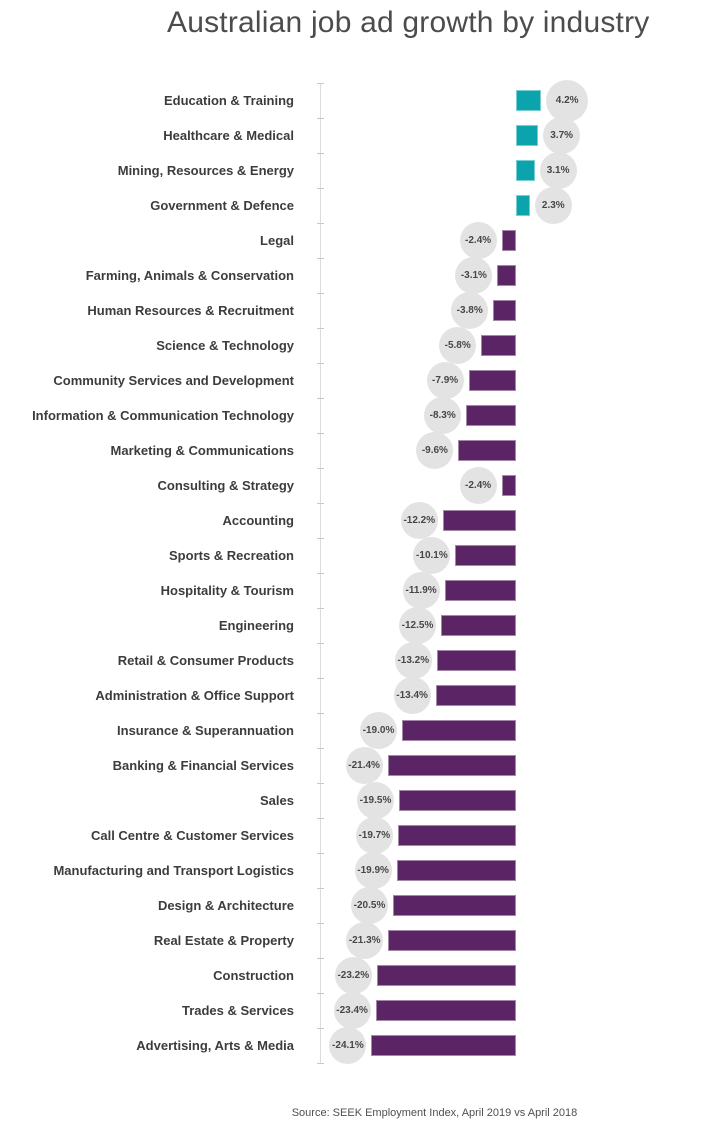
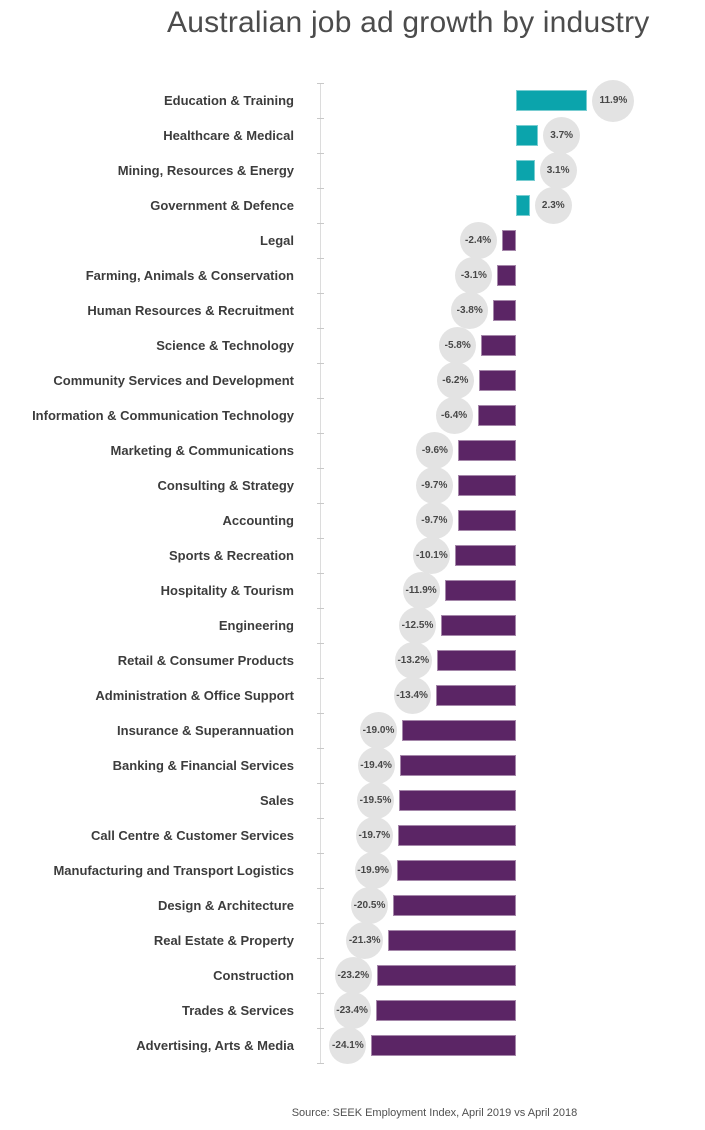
Education & Training: 4.2% -> 11.9%
Community Services and Development: -7.9% -> -6.2%
Information & Communication Technology: -8.3% -> -6.4%
Consulting & Strategy: -2.4% -> -9.7%
Accounting: -12.2% -> -9.7%
Banking & Financial Services: -21.4% -> -19.4%
